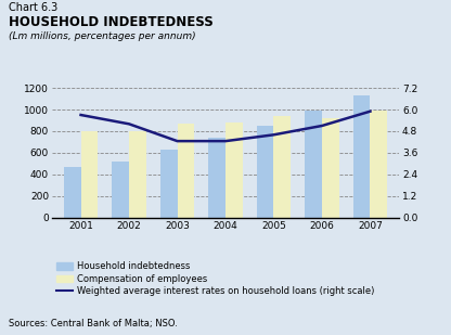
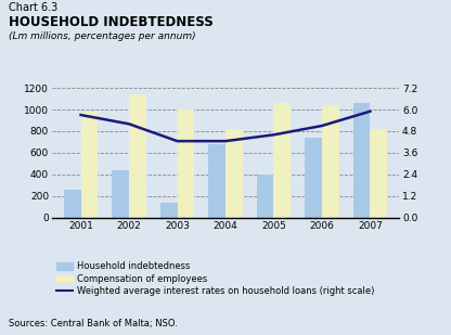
Household indebtedness/2001: 470 -> 260
Compensation of employees/2001: 800 -> 980
Household indebtedness/2002: 520 -> 440
Compensation of employees/2002: 800 -> 1140
Household indebtedness/2003: 630 -> 140
Compensation of employees/2003: 870 -> 1000
Household indebtedness/2004: 740 -> 680
Compensation of employees/2004: 880 -> 820
Household indebtedness/2005: 850 -> 400
Compensation of employees/2005: 940 -> 1060
Household indebtedness/2006: 990 -> 740
Compensation of employees/2006: 920 -> 1040
Household indebtedness/2007: 1130 -> 1060
Compensation of employees/2007: 990 -> 820
